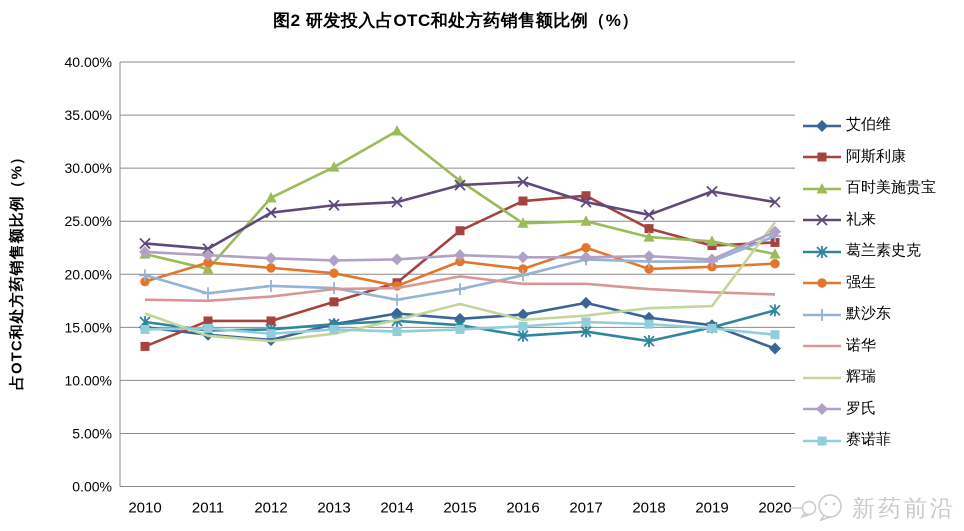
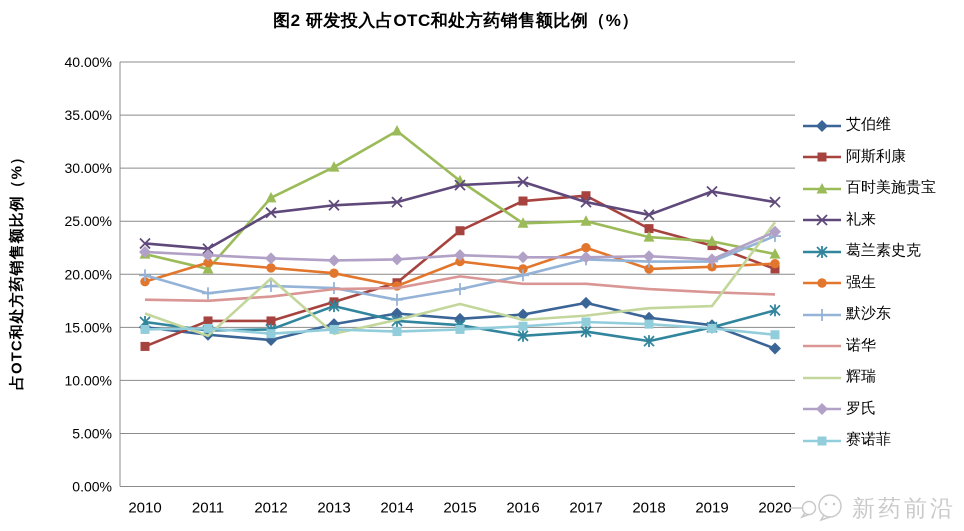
辉瑞/2012: 13.7% -> 19.6%
葛兰素史克/2013: 15.3% -> 17.0%
阿斯利康/2020: 23.0% -> 20.5%
